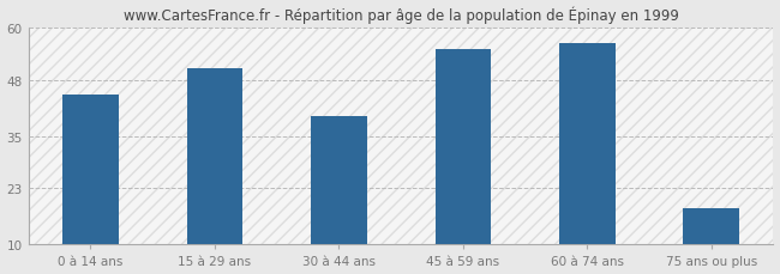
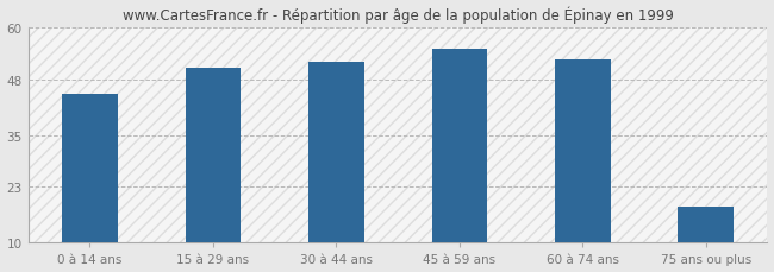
30 à 44 ans: 39.5 -> 52.0
60 à 74 ans: 56.5 -> 52.5
